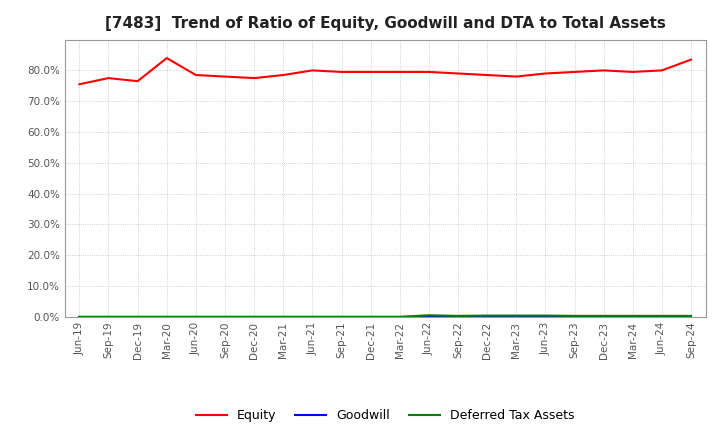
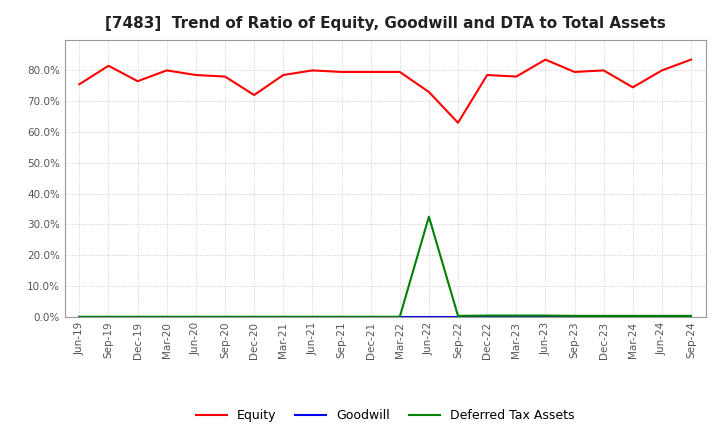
Equity/Sep-19: 77.5% -> 81.5%
Equity/Mar-20: 84.0% -> 80.0%
Equity/Dec-20: 77.5% -> 72.0%
Equity/Jun-22: 79.5% -> 73.0%
Deferred Tax Assets/Jun-22: 0.5% -> 32.5%
Equity/Sep-22: 79.0% -> 63.0%
Equity/Jun-23: 79.0% -> 83.5%
Equity/Mar-24: 79.5% -> 74.5%
